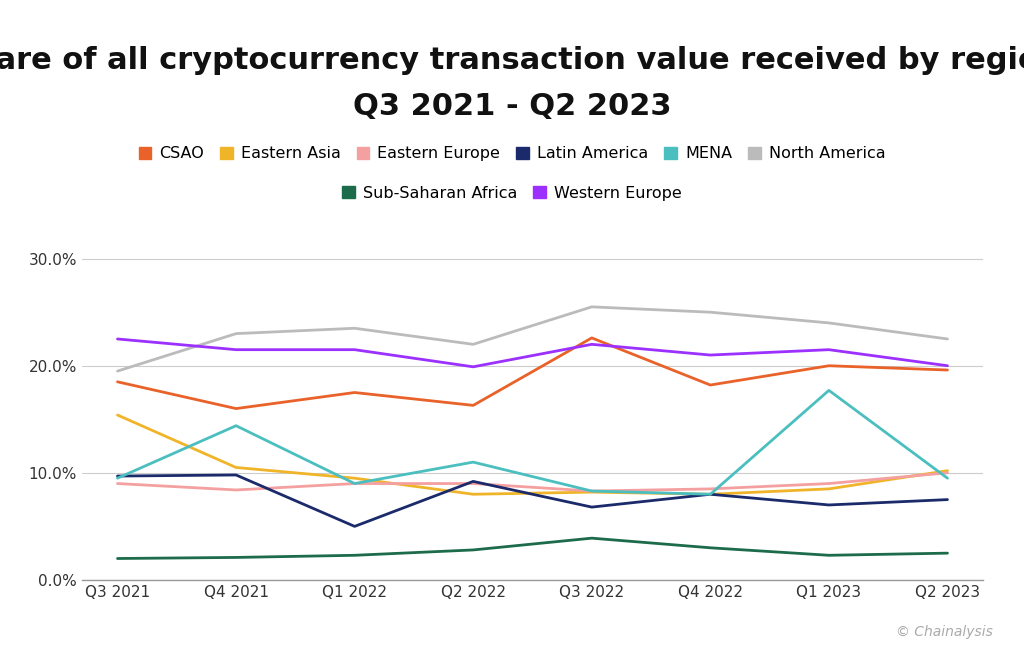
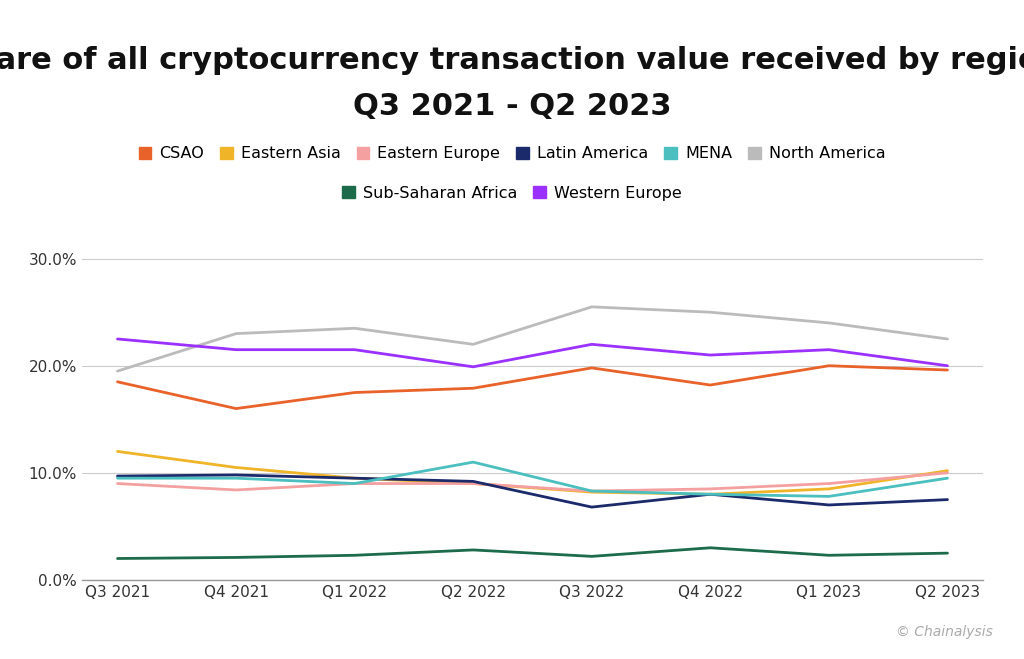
Eastern Asia/Q3 2021: 15.4% -> 12.0%
MENA/Q4 2021: 14.4% -> 9.5%
Latin America/Q1 2022: 5.0% -> 9.5%
CSAO/Q2 2022: 16.3% -> 17.9%
Eastern Asia/Q2 2022: 8.0% -> 9.0%
CSAO/Q3 2022: 22.6% -> 19.8%
Sub-Saharan Africa/Q3 2022: 3.9% -> 2.2%
MENA/Q1 2023: 17.7% -> 7.8%
